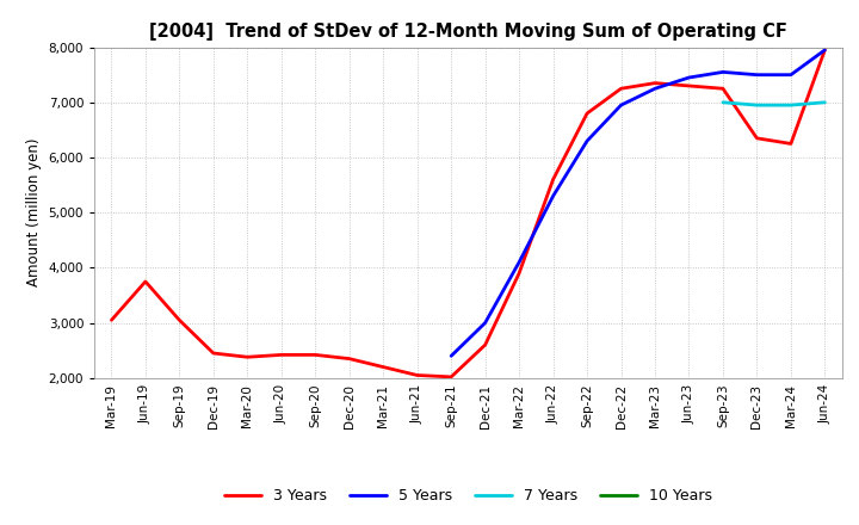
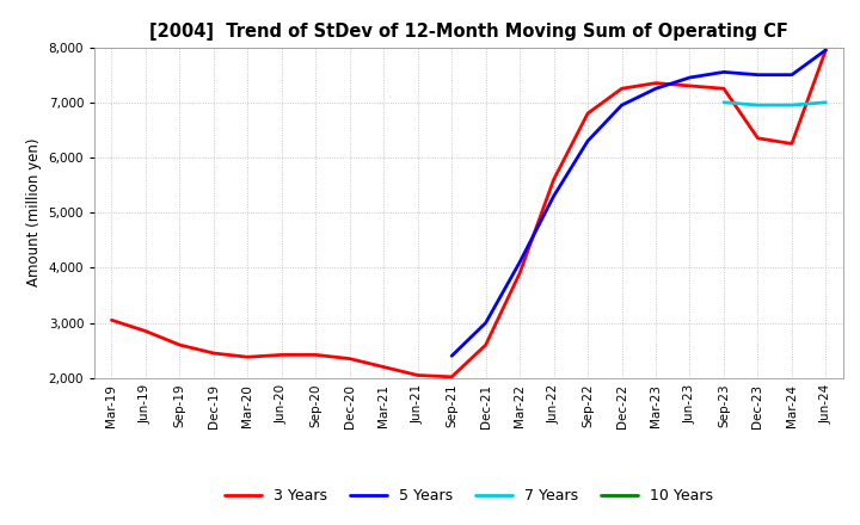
3 Years/Jun-19: 3,750 -> 2,850
3 Years/Sep-19: 3,050 -> 2,600
